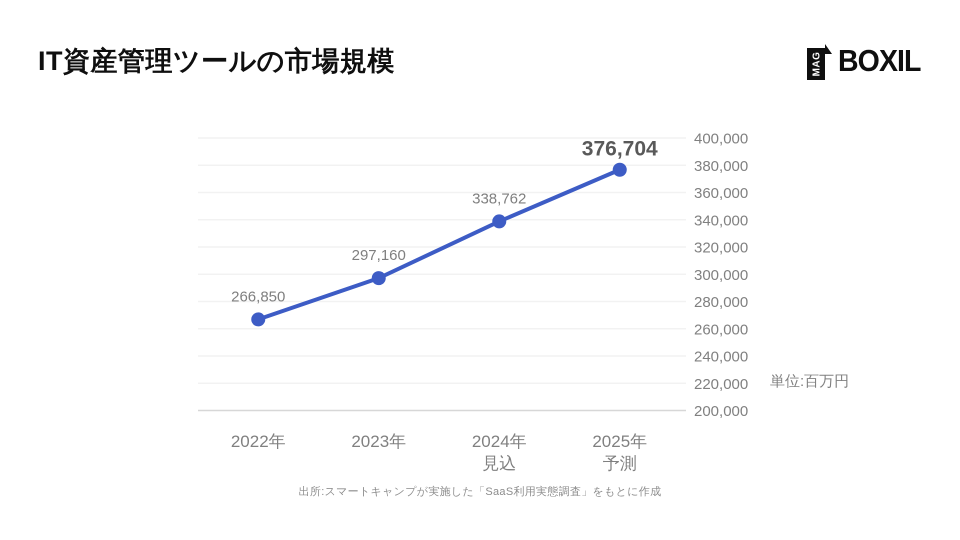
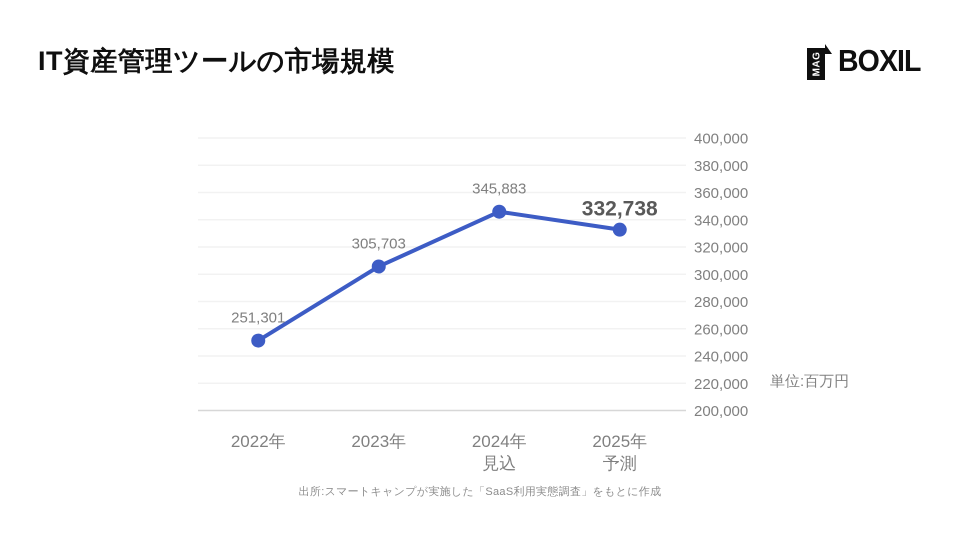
2022年: 266,850 -> 251,301
2023年: 297,160 -> 305,703
2024年 見込: 338,762 -> 345,883
2025年 予測: 376,704 -> 332,738
